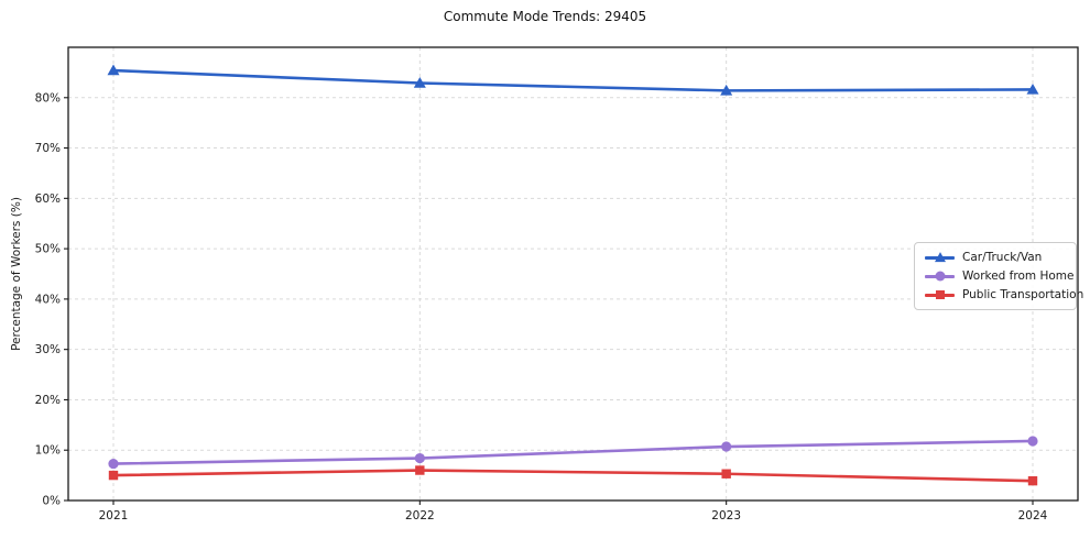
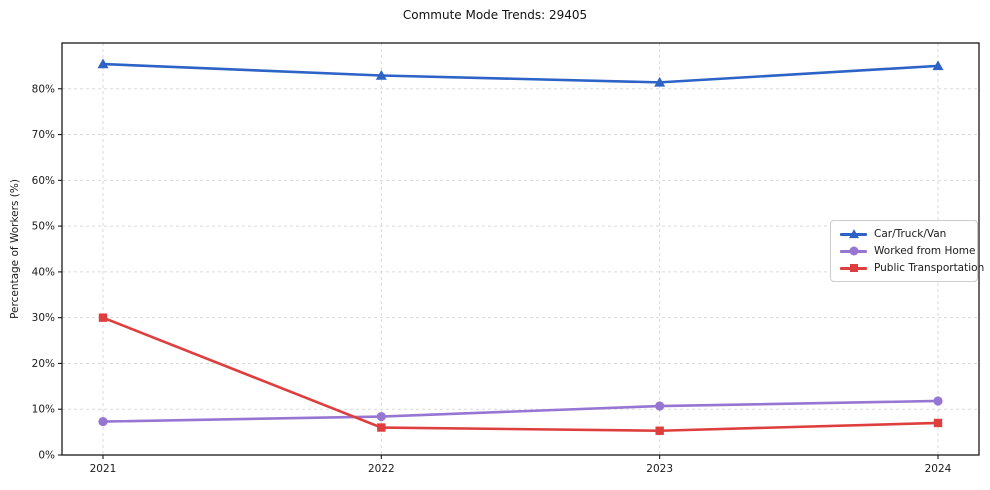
Public Transportation/2021: 5% -> 30%
Car/Truck/Van/2024: 82% -> 85%
Public Transportation/2024: 4% -> 7%
